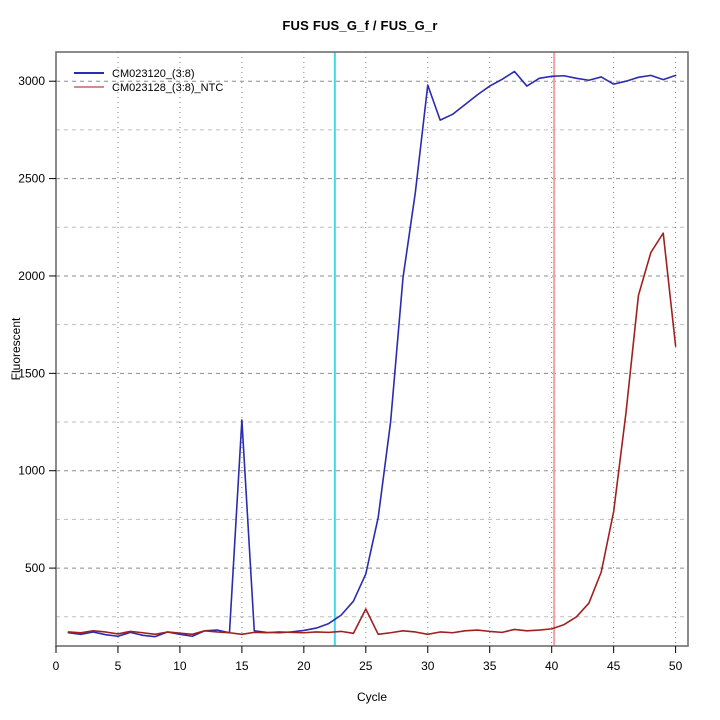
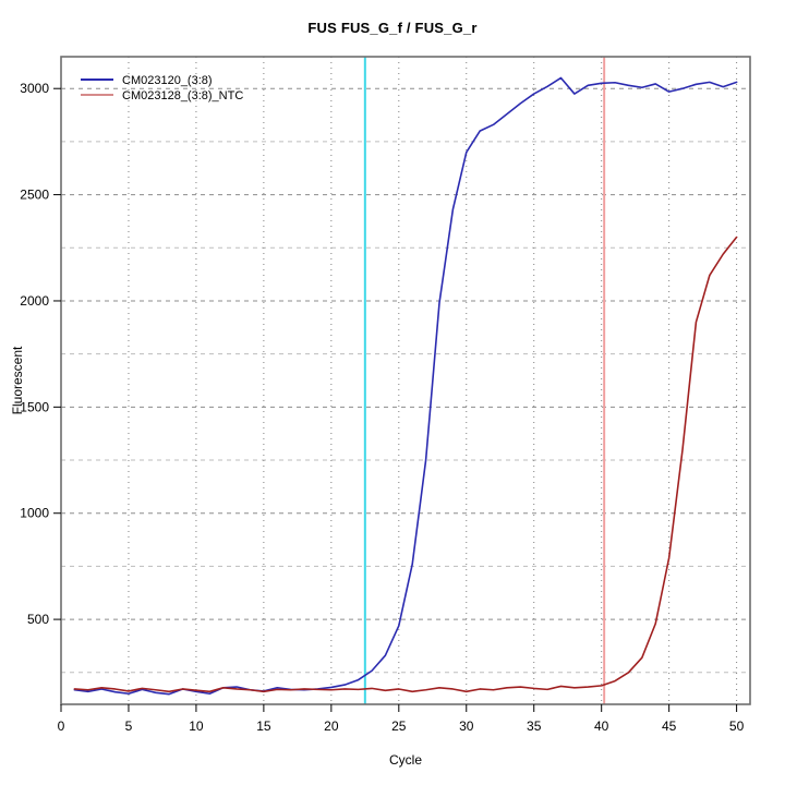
CM023120_(3:8)/15: 1260 -> 160
CM023128_(3:8)_NTC/25: 290 -> 170
CM023120_(3:8)/30: 2980 -> 2700
CM023128_(3:8)_NTC/50: 1640 -> 2300
